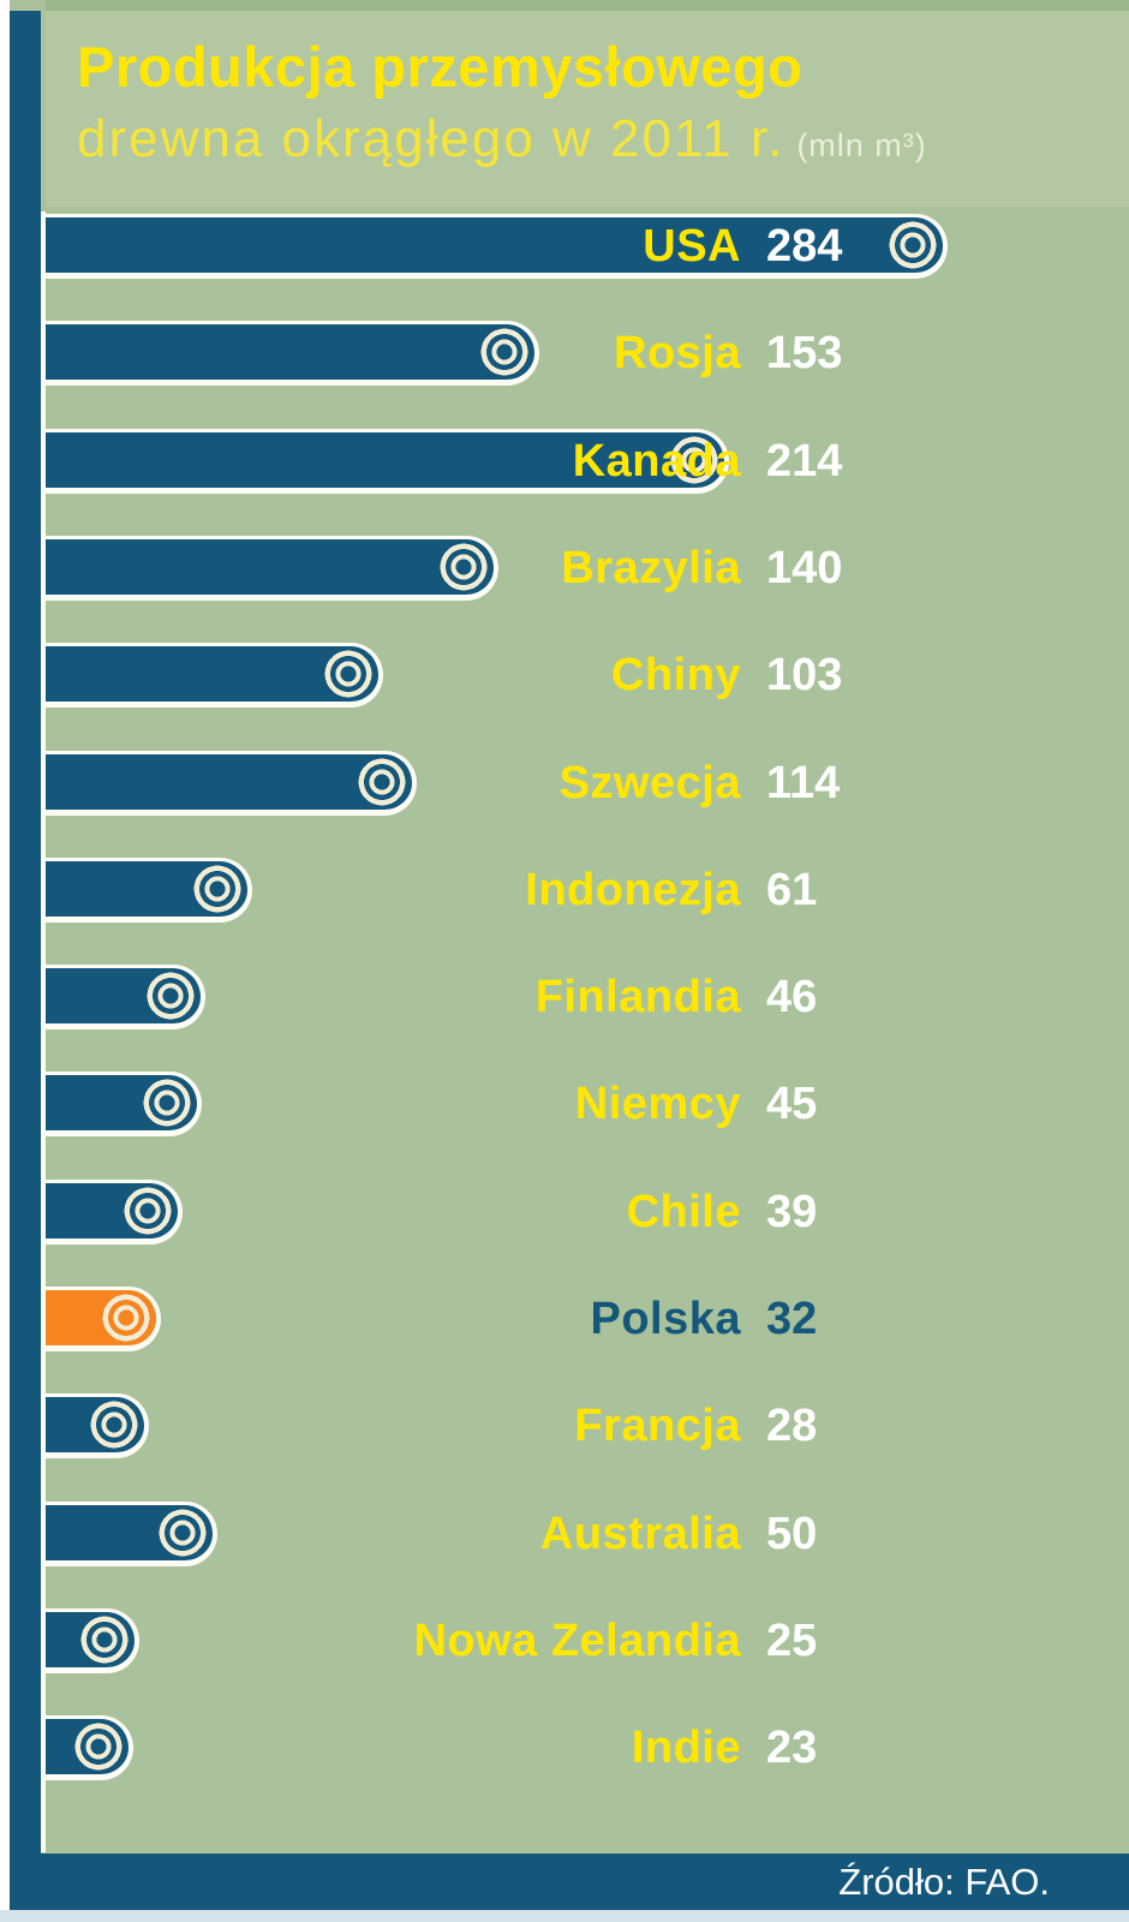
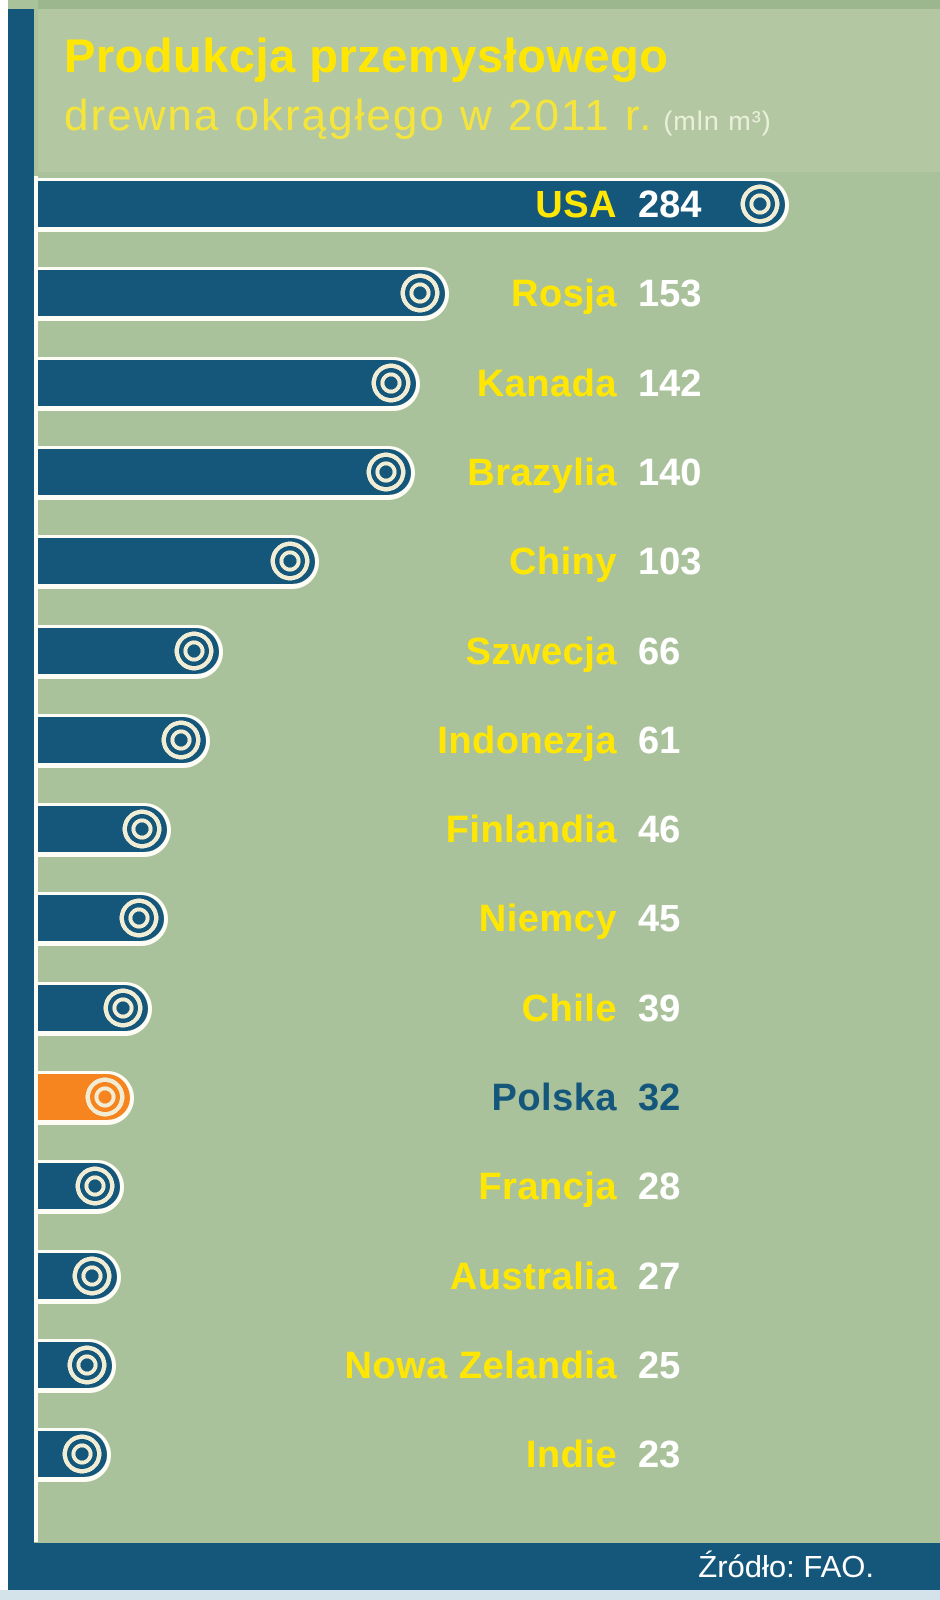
Kanada: 214 -> 142
Szwecja: 114 -> 66
Australia: 50 -> 27
